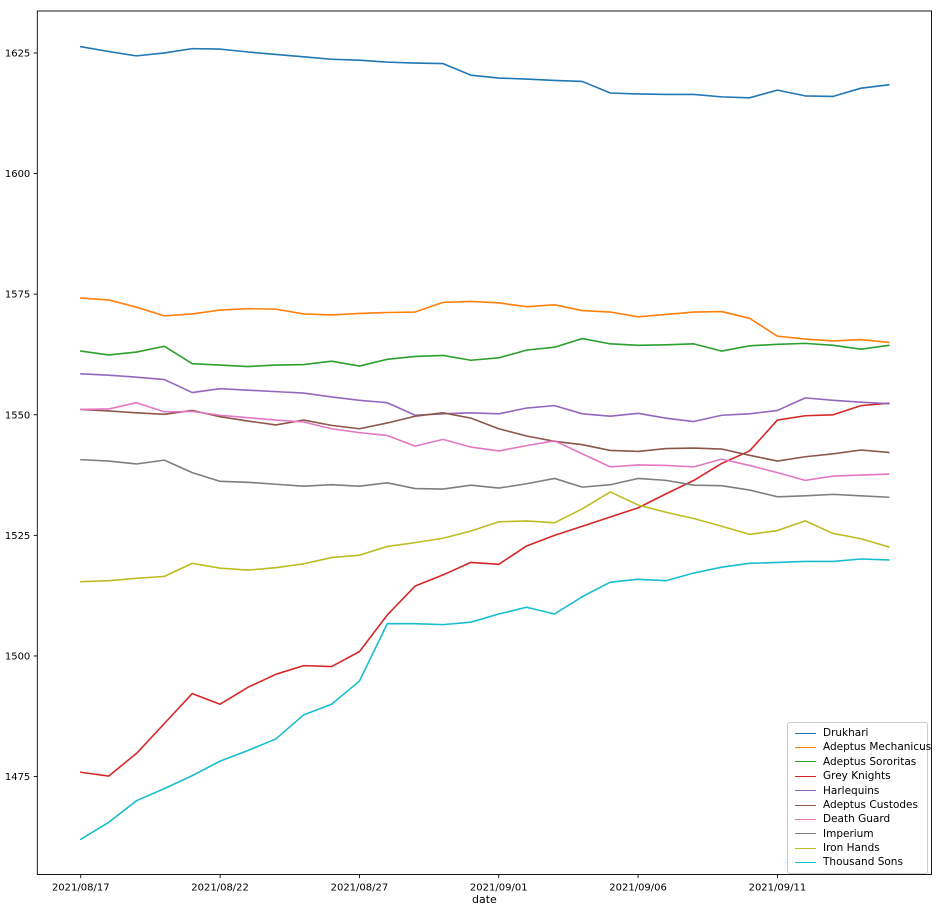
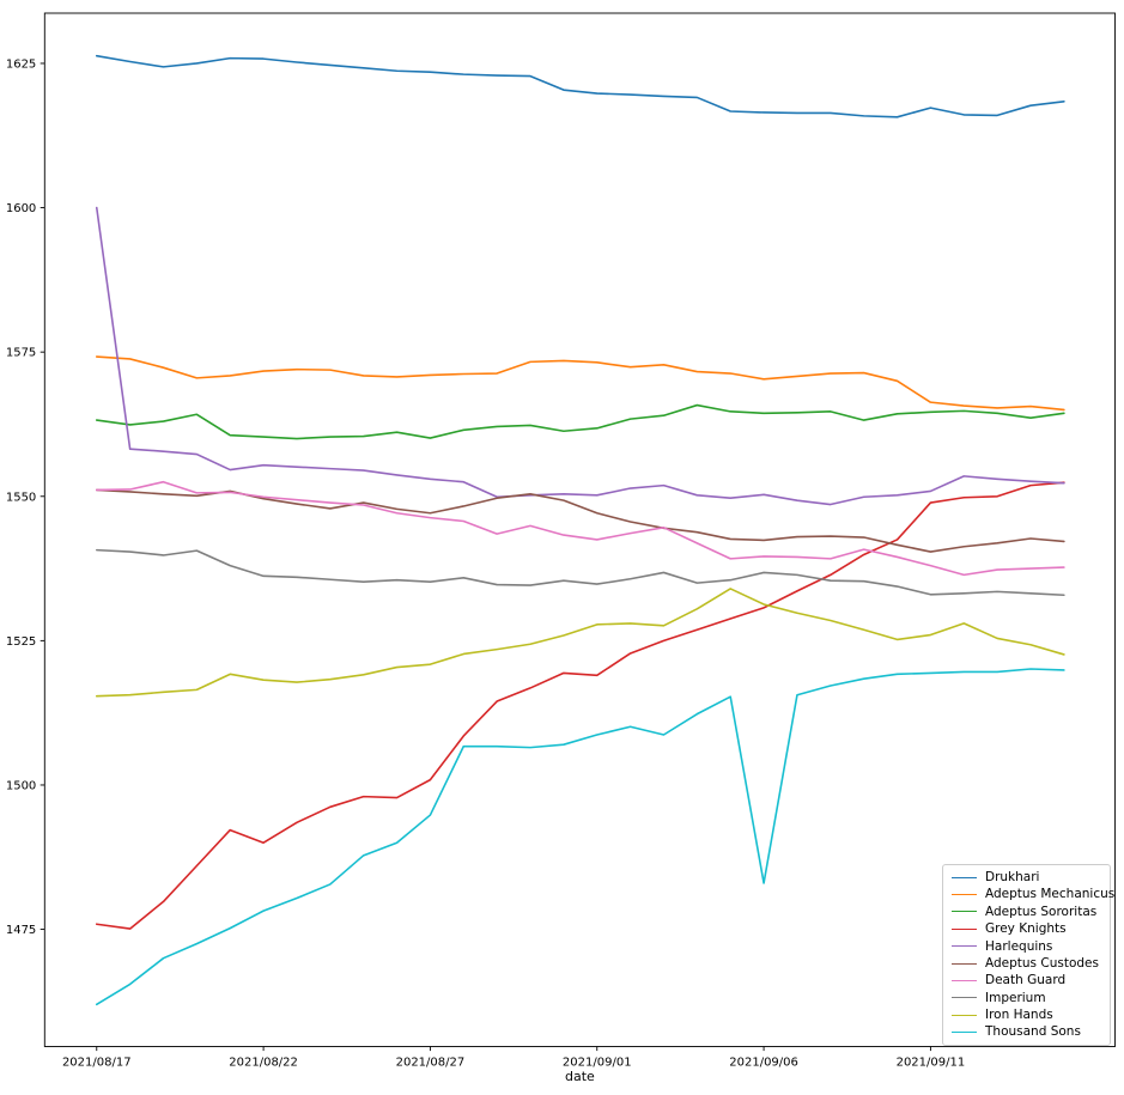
Harlequins/2021/08/17: 1558 -> 1600
Thousand Sons/2021/09/06: 1516 -> 1483
